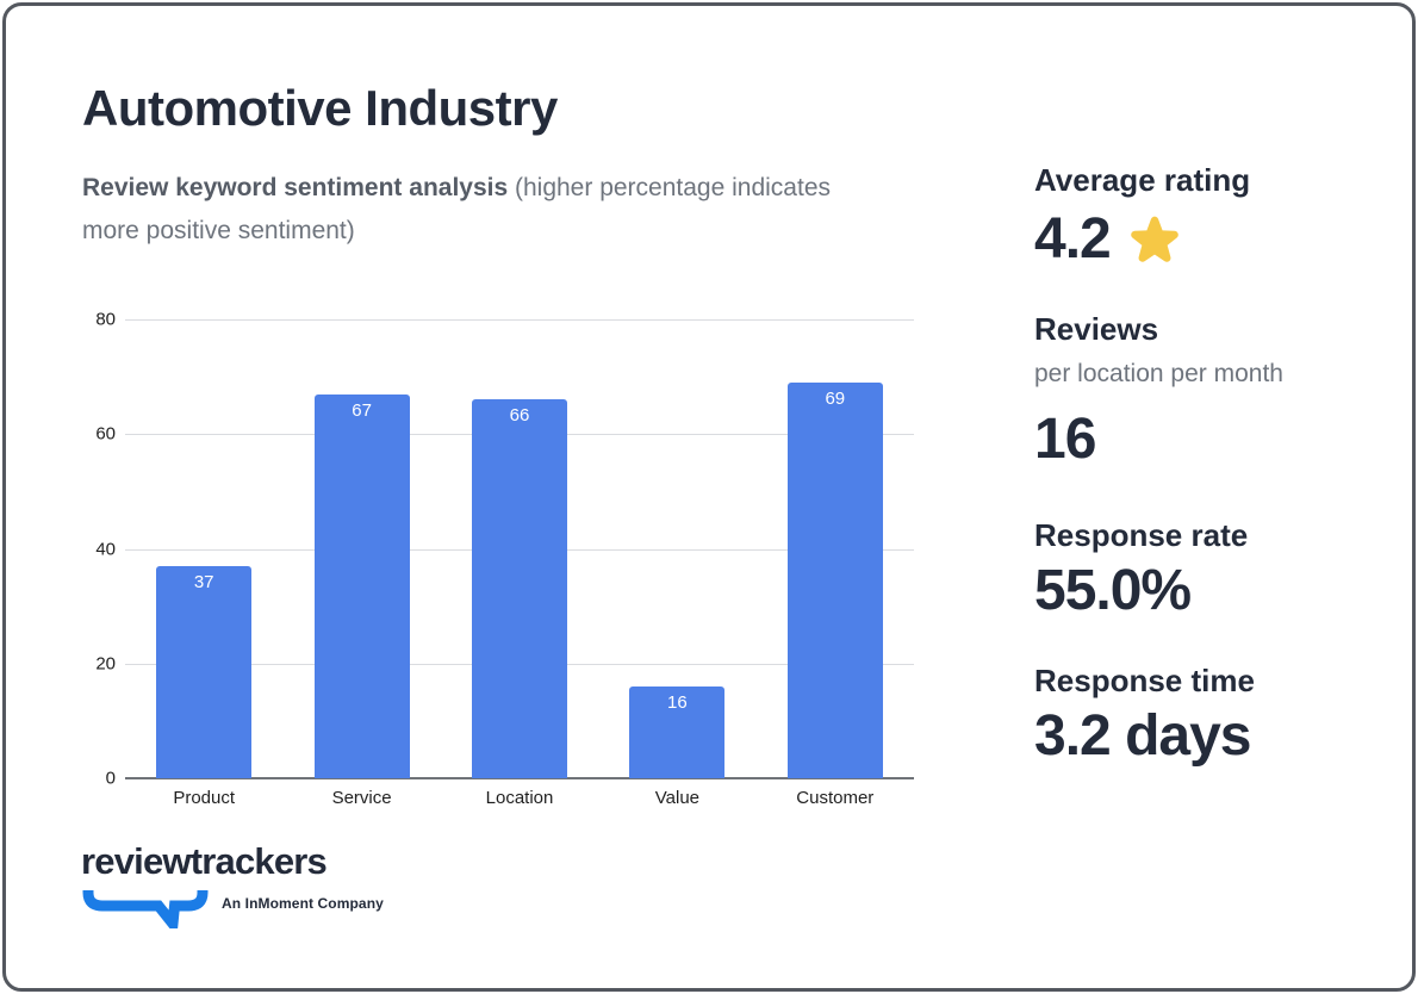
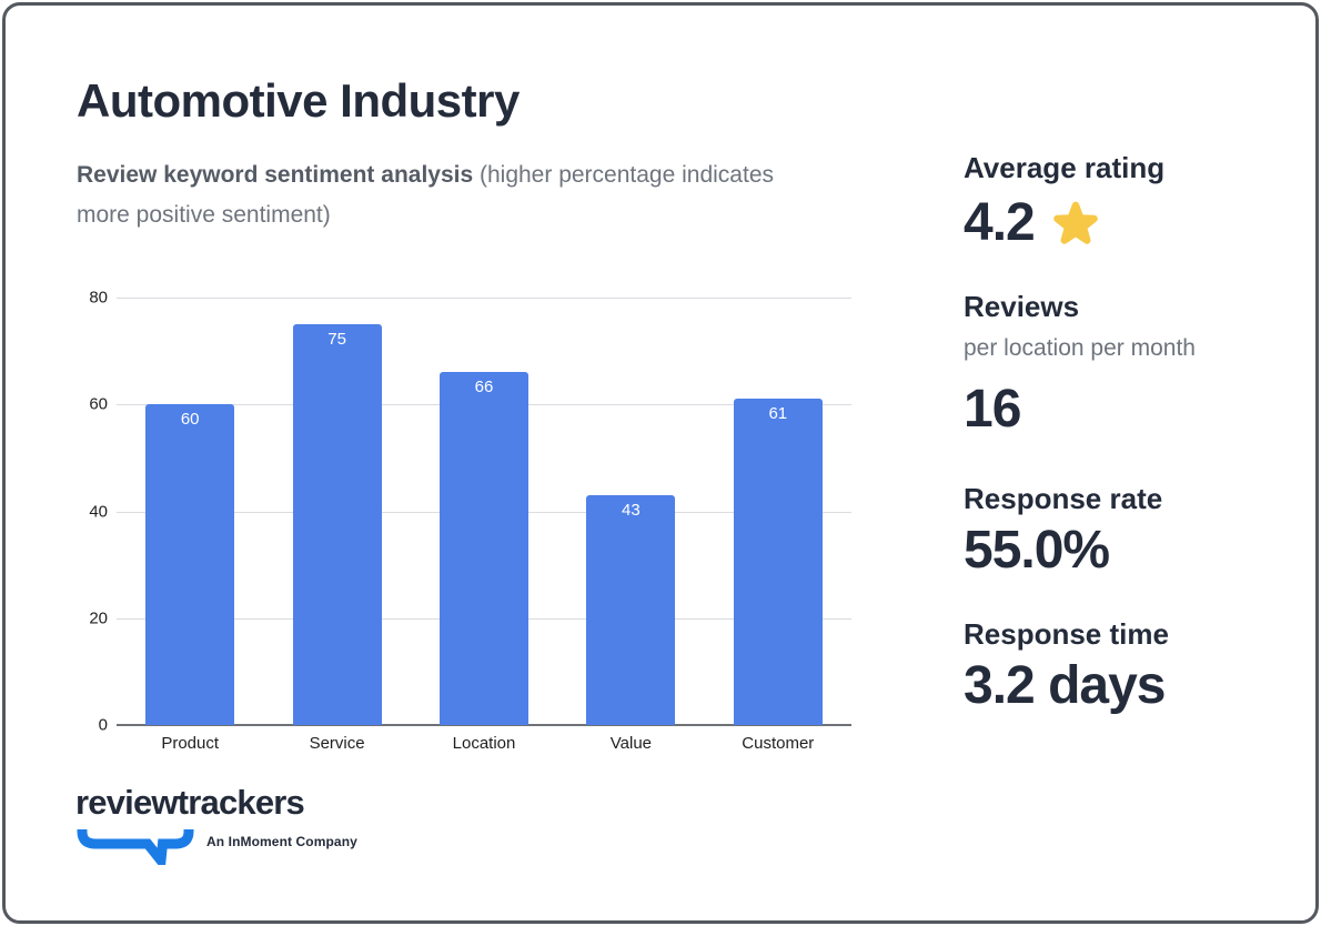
Product: 37 -> 60
Service: 67 -> 75
Value: 16 -> 43
Customer: 69 -> 61
